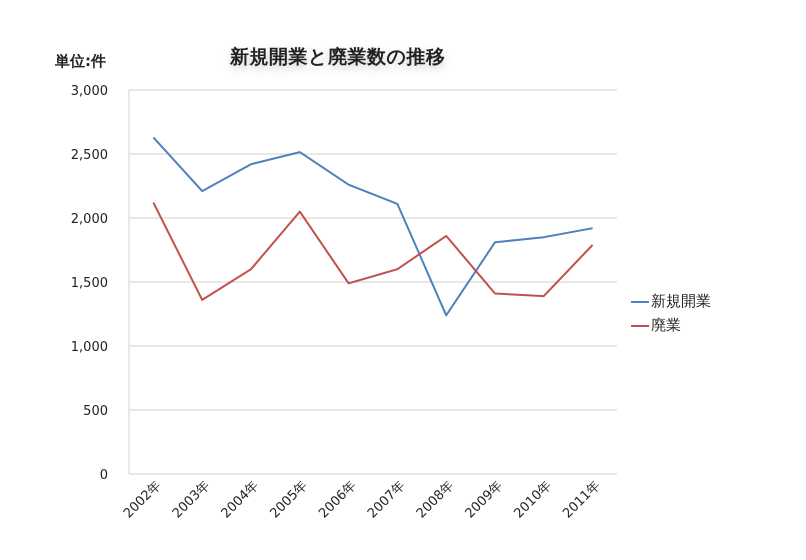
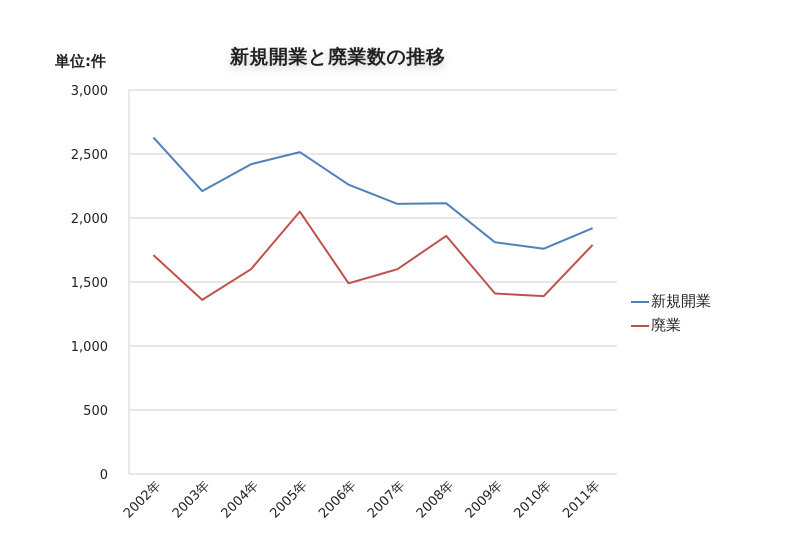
廃業/2002年: 2120 -> 1710
新規開業/2008年: 1240 -> 2120
新規開業/2010年: 1850 -> 1760
